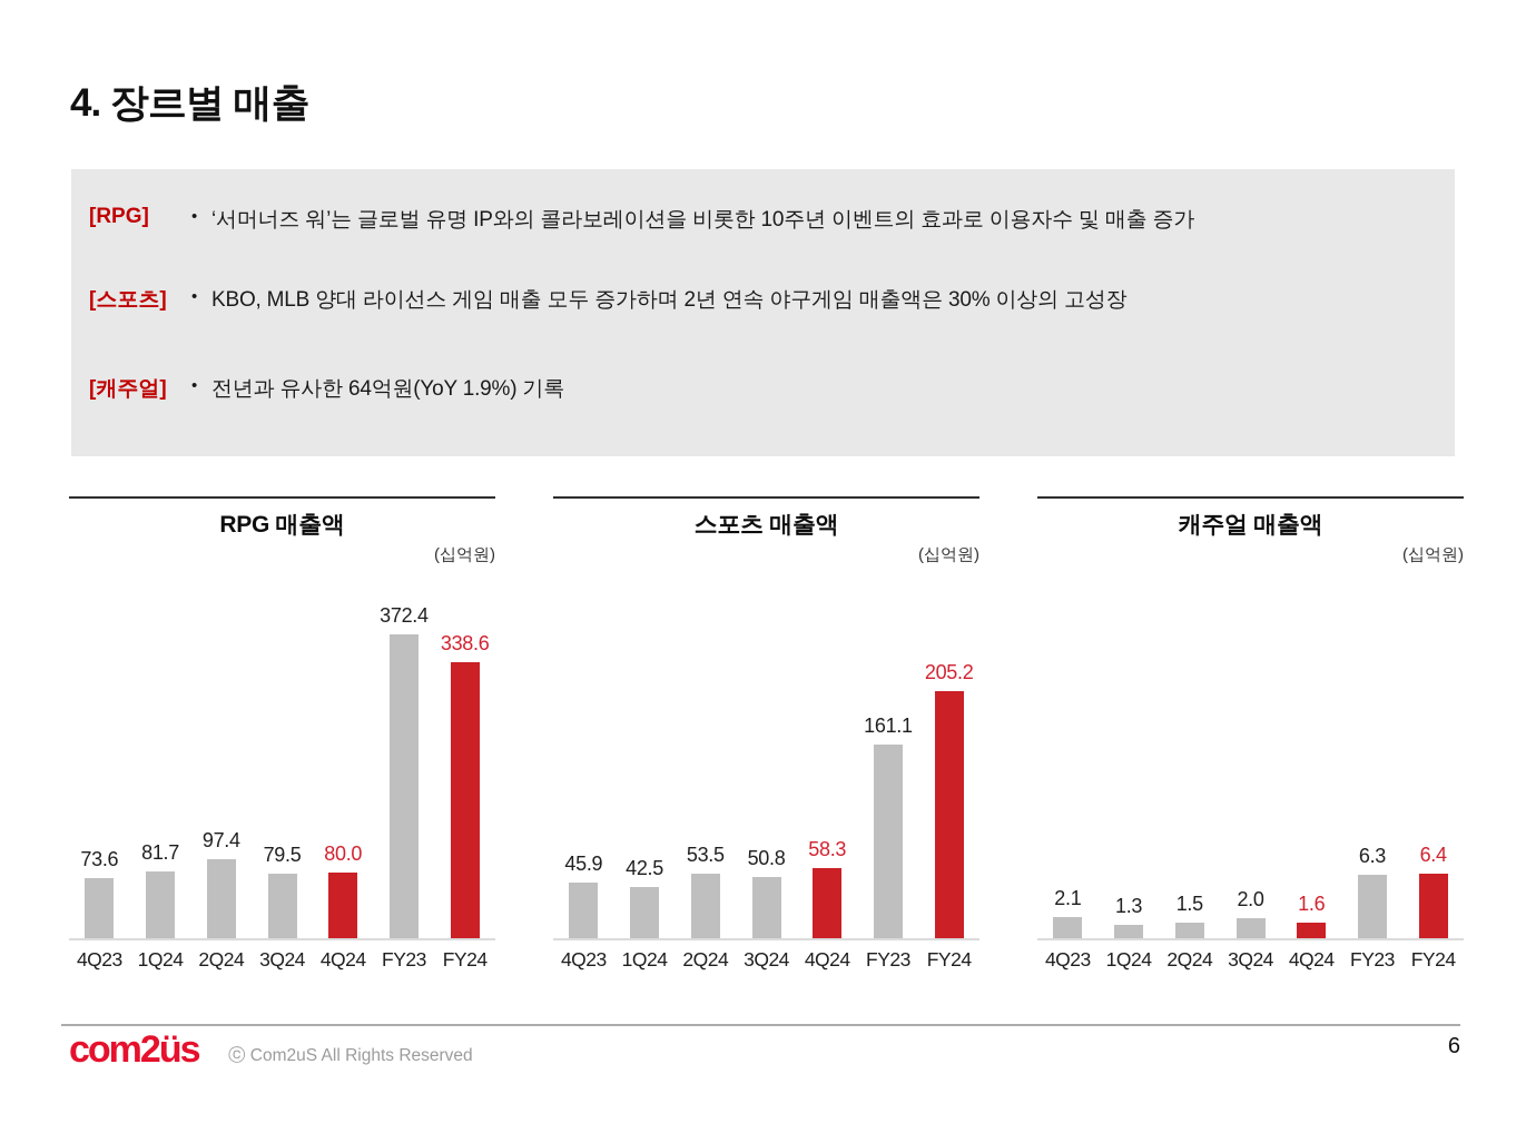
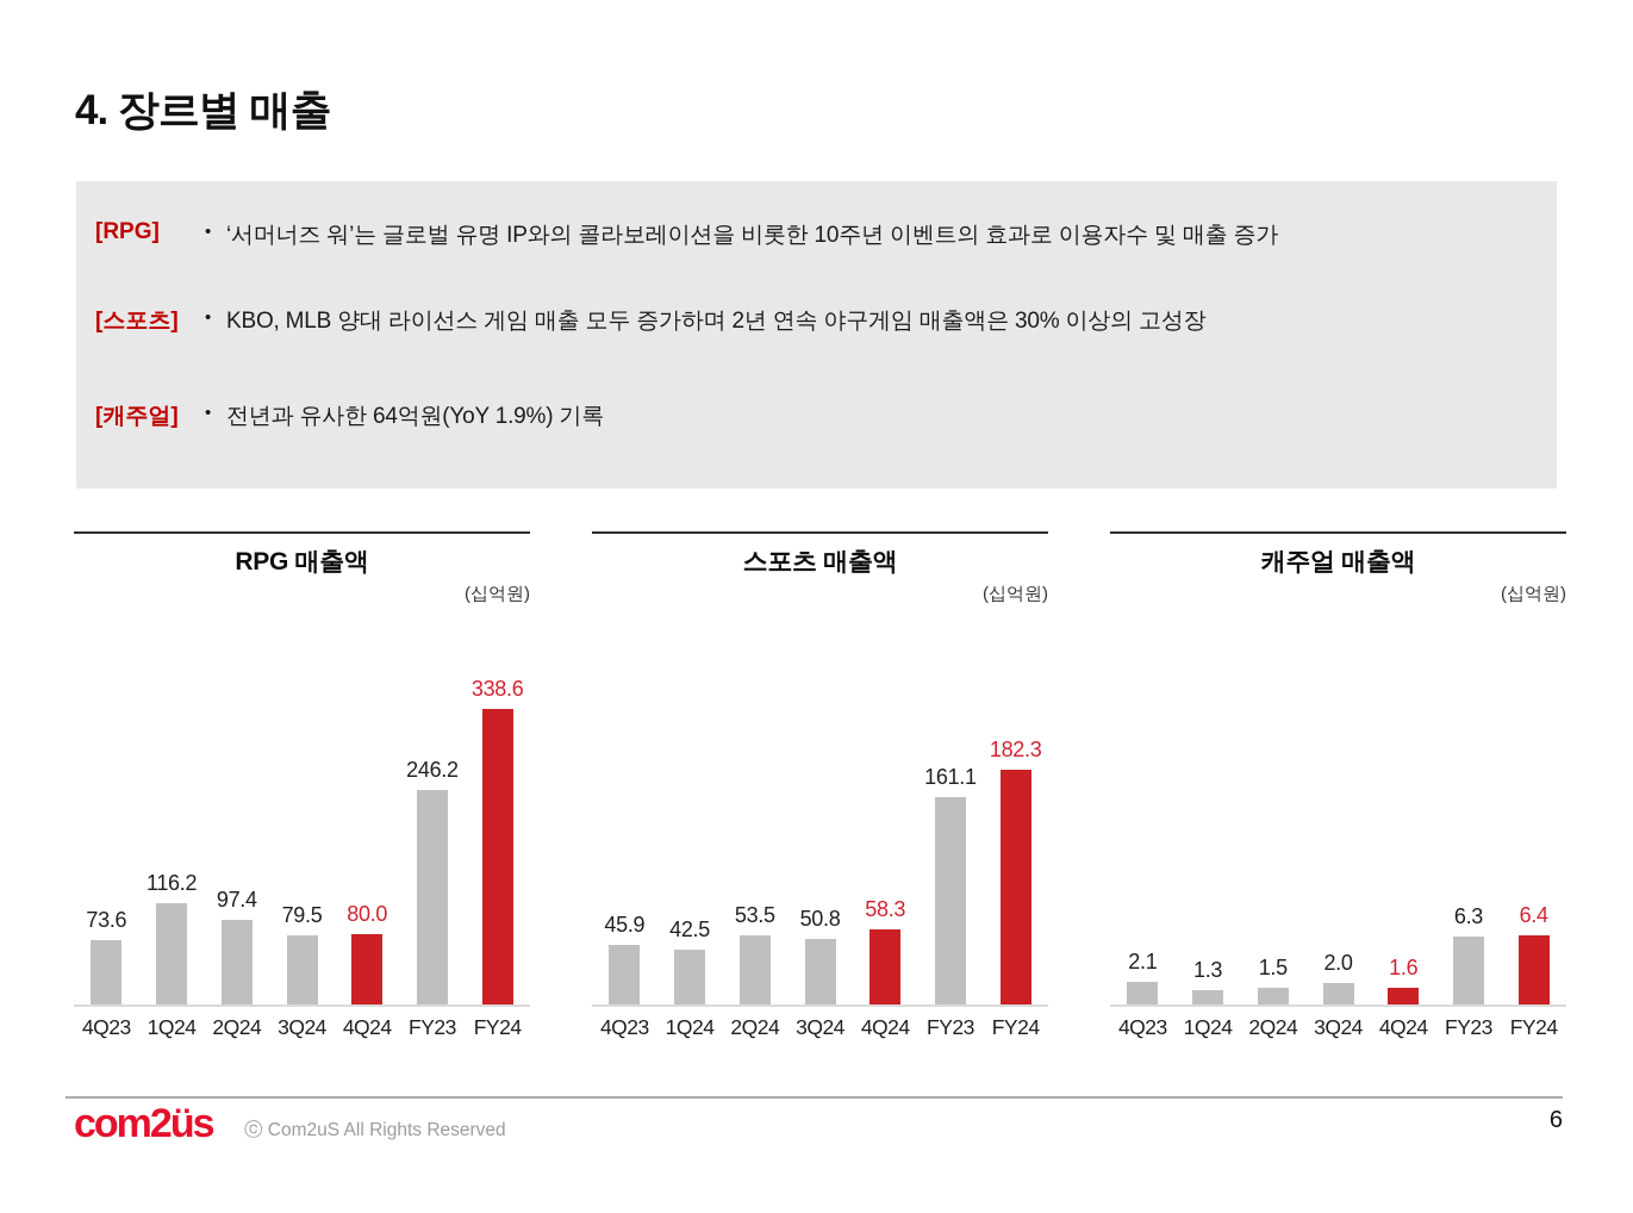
RPG 매출액/1Q24: 81.7 -> 116.2
RPG 매출액/FY23: 372.4 -> 246.2
스포츠 매출액/FY24: 205.2 -> 182.3
